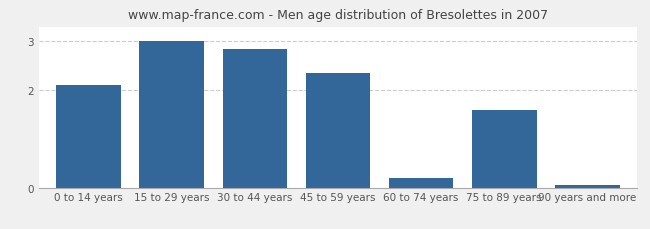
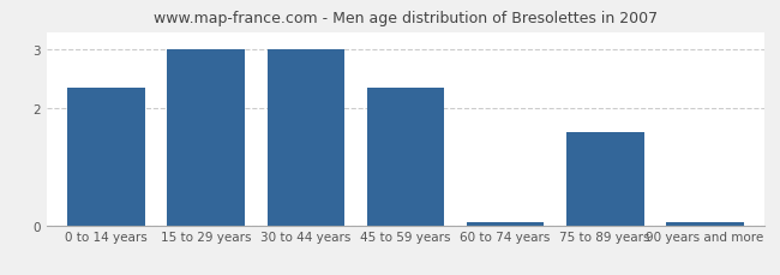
0 to 14 years: 2.10 -> 2.35
30 to 44 years: 2.85 -> 3.00
60 to 74 years: 0.20 -> 0.05
